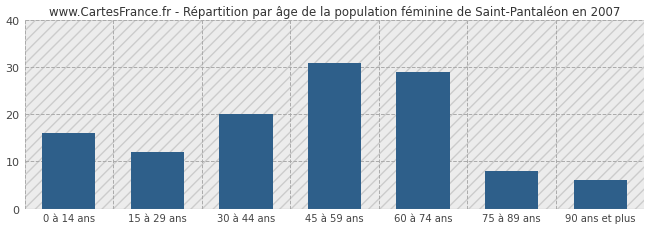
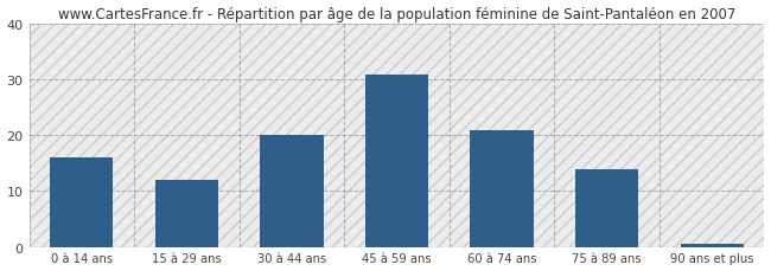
60 à 74 ans: 29.0 -> 21.0
75 à 89 ans: 8.0 -> 14.0
90 ans et plus: 6.0 -> 0.5
